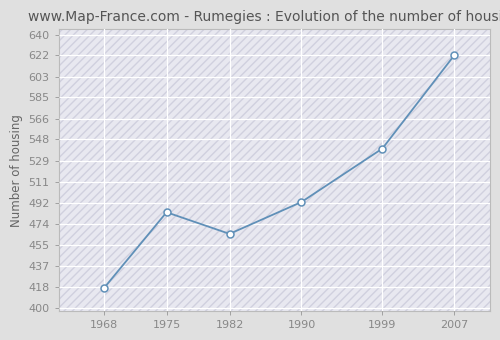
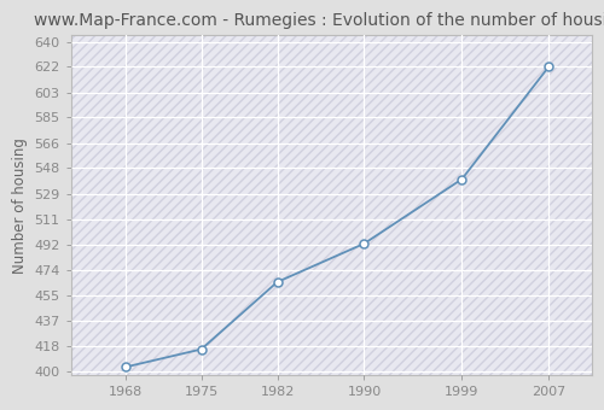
1968: 417 -> 403
1975: 484 -> 416
